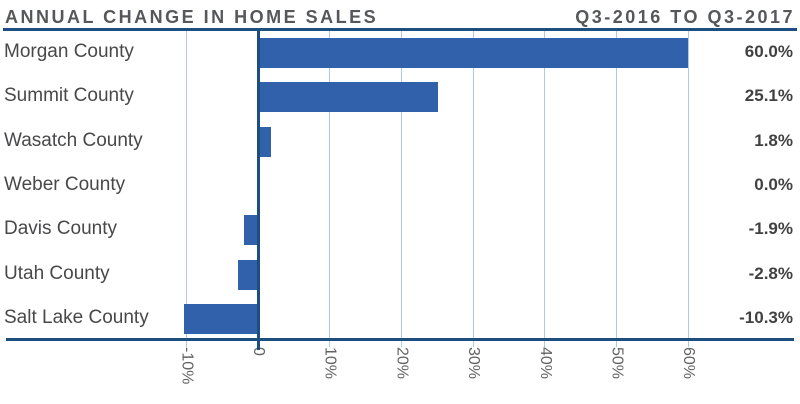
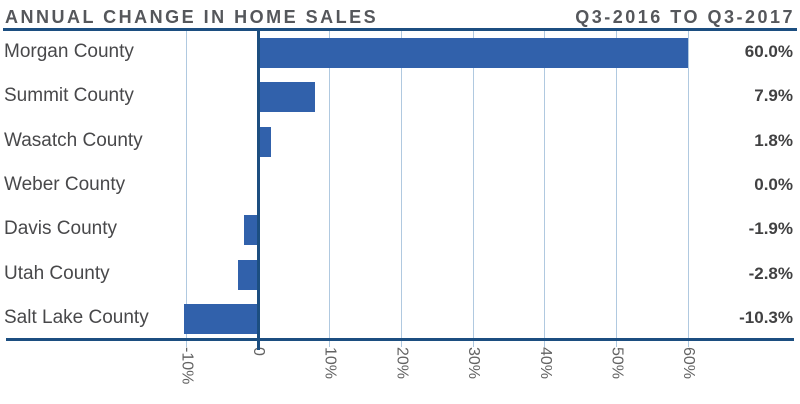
Summit County: 25.1% -> 7.9%
